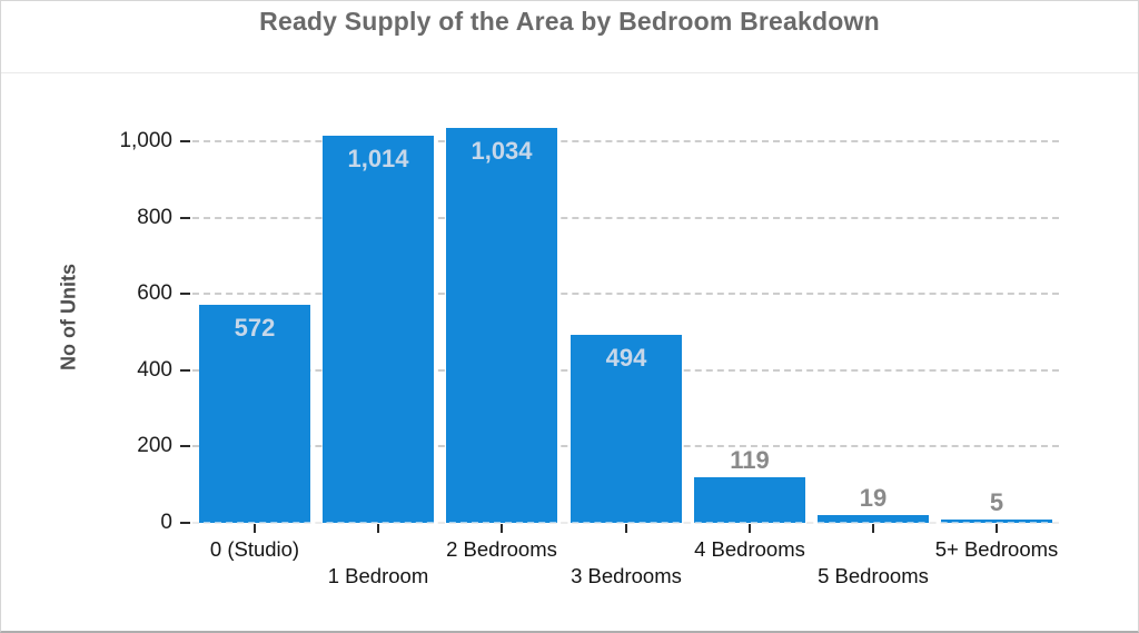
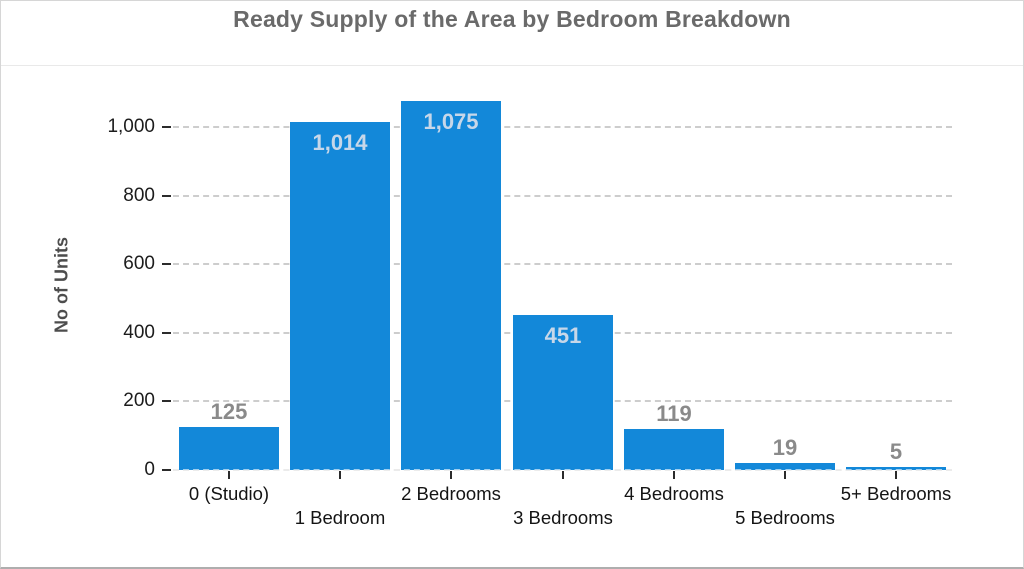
0 (Studio): 572 -> 125
2 Bedrooms: 1,034 -> 1,075
3 Bedrooms: 494 -> 451
